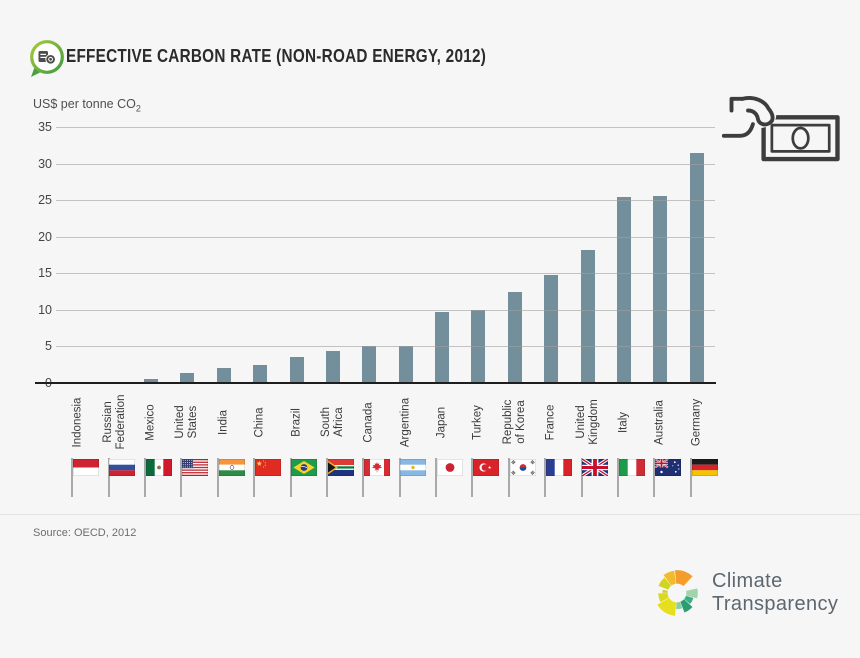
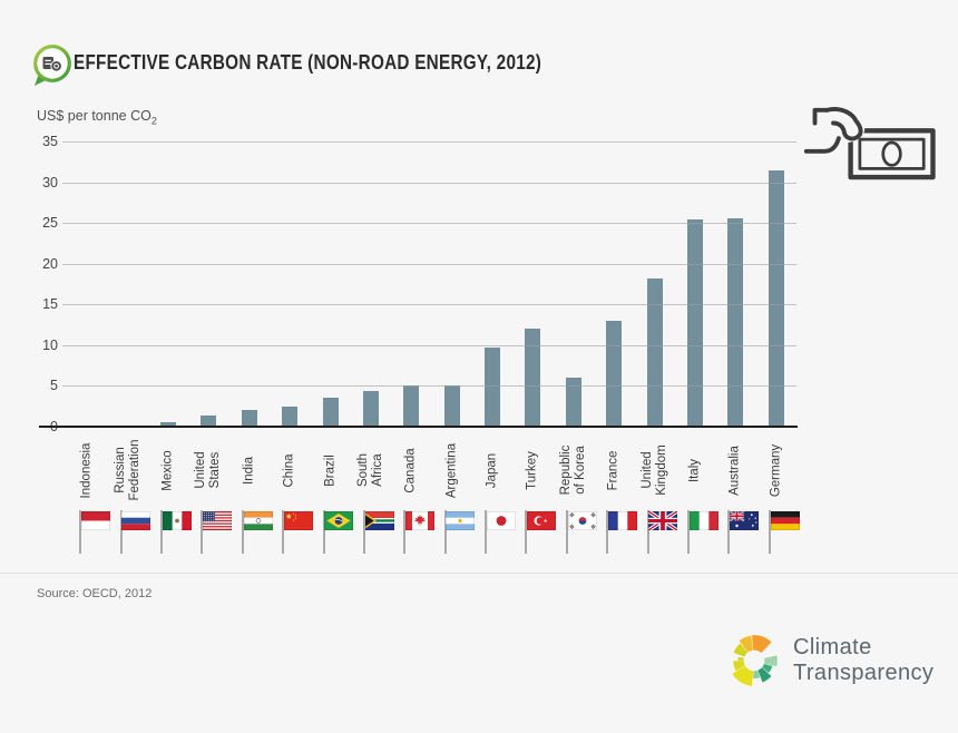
Turkey: 10 -> 12
Republic of Korea: 12 -> 6
France: 15 -> 13
